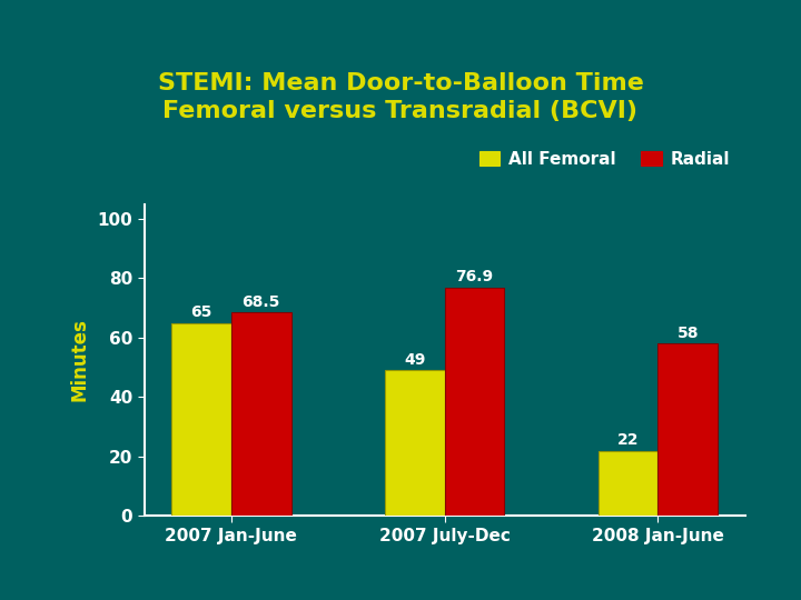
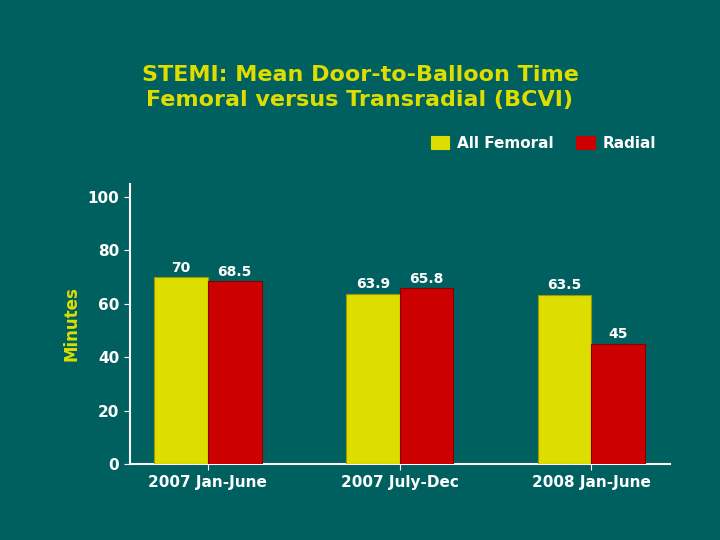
All Femoral/2007 Jan-June: 65 -> 70
All Femoral/2007 July-Dec: 49 -> 63.9
Radial/2007 July-Dec: 76.9 -> 65.8
All Femoral/2008 Jan-June: 22 -> 63.5
Radial/2008 Jan-June: 58 -> 45
